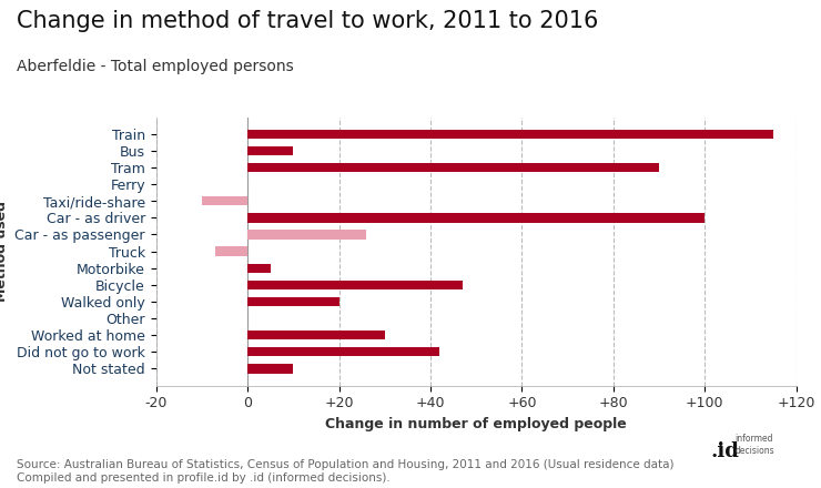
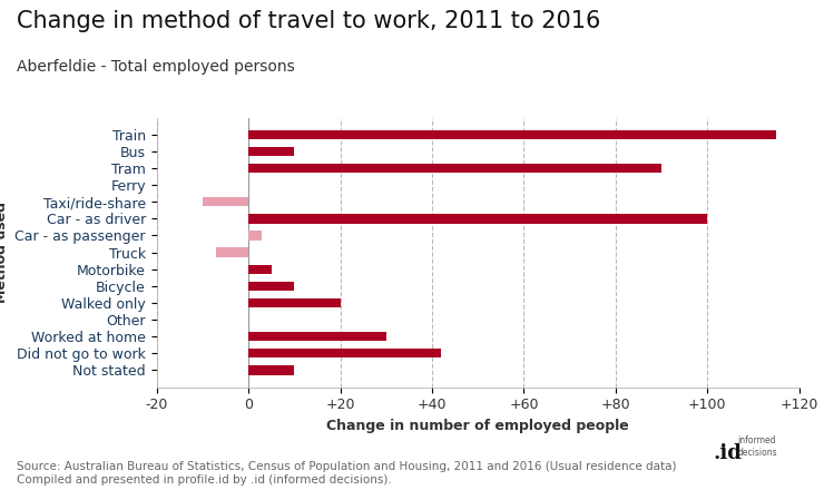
Car - as passenger: 26 -> 3
Bicycle: 47 -> 10
